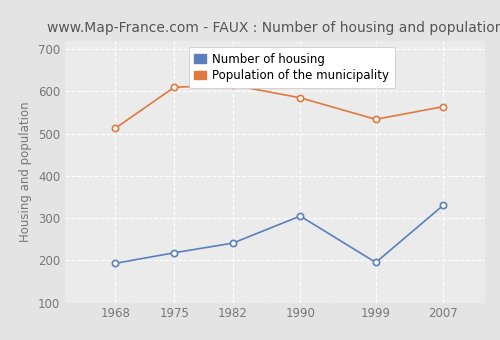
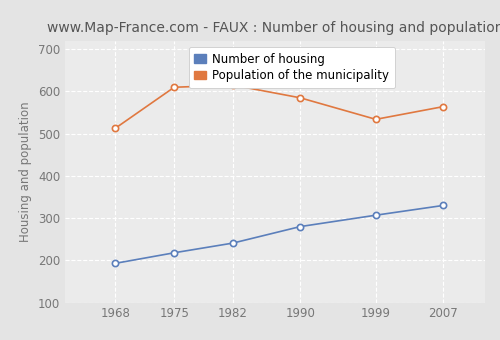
Number of housing/1990: 305 -> 280
Number of housing/1999: 195 -> 307
